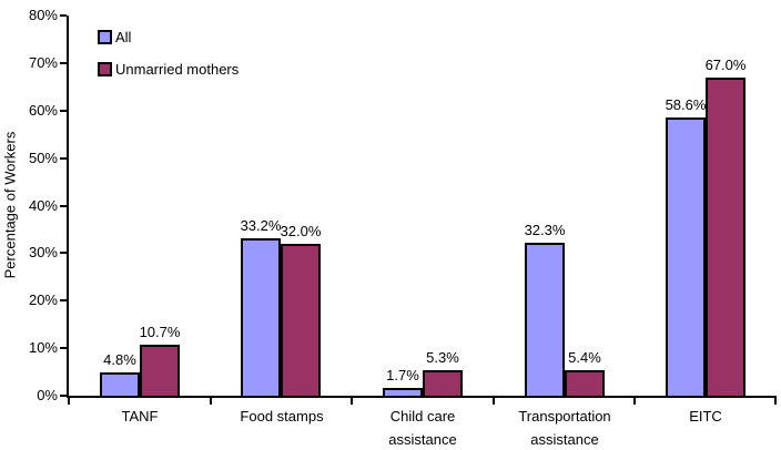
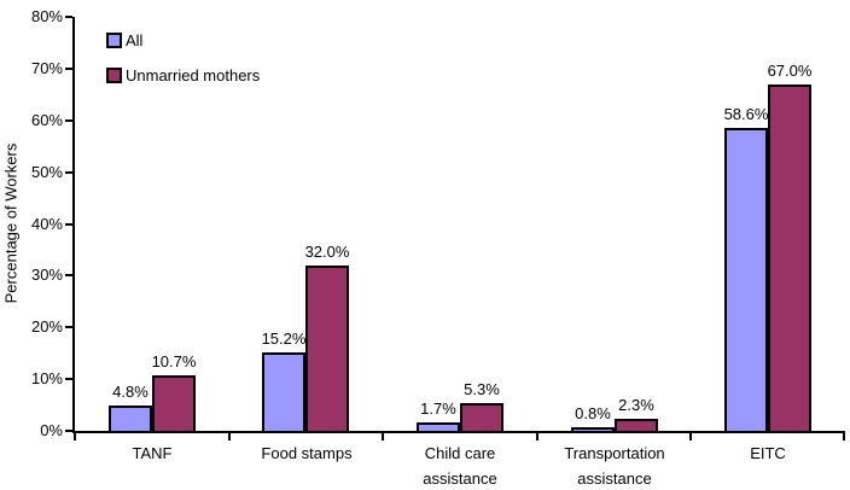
All/Food stamps: 33.2% -> 15.2%
All/Transportation assistance: 32.3% -> 0.8%
Unmarried mothers/Transportation assistance: 5.4% -> 2.3%
